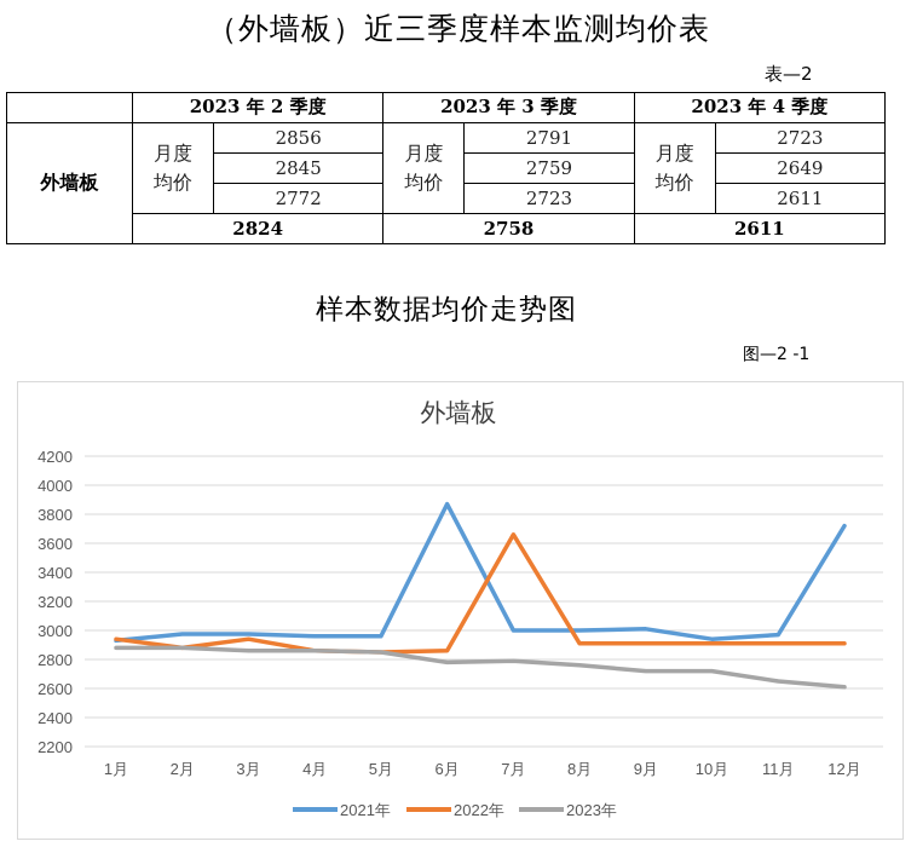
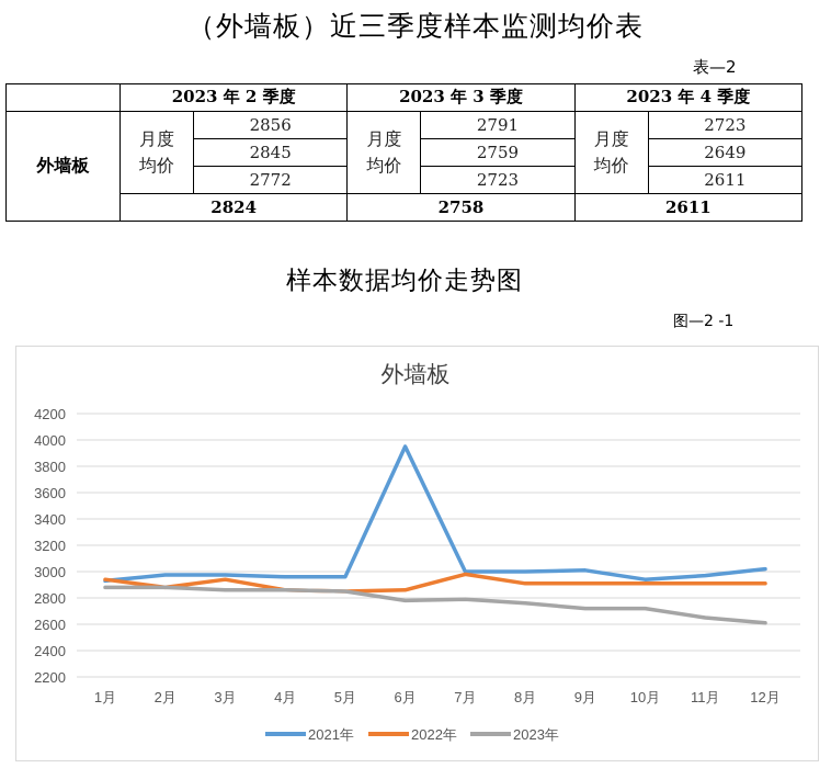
2021年/6月: 3870 -> 3950
2022年/7月: 3660 -> 2980
2021年/12月: 3720 -> 3020
